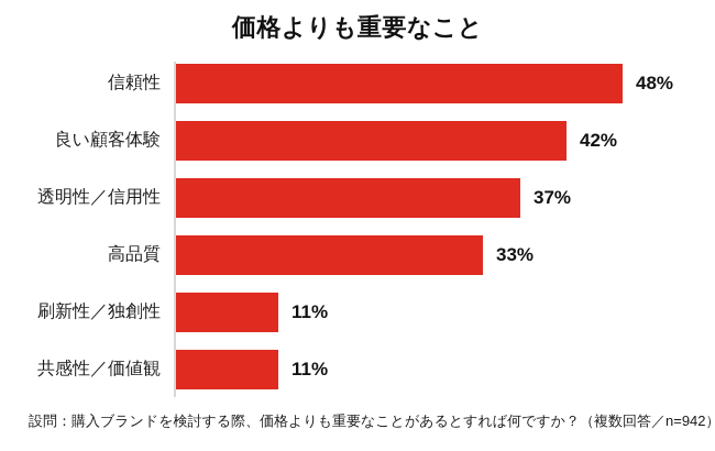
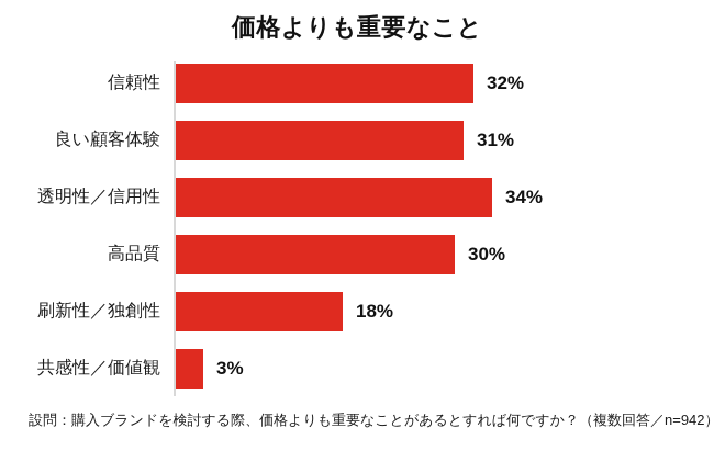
信頼性: 48% -> 32%
良い顧客体験: 42% -> 31%
透明性／信用性: 37% -> 34%
高品質: 33% -> 30%
刷新性／独創性: 11% -> 18%
共感性／価値観: 11% -> 3%
